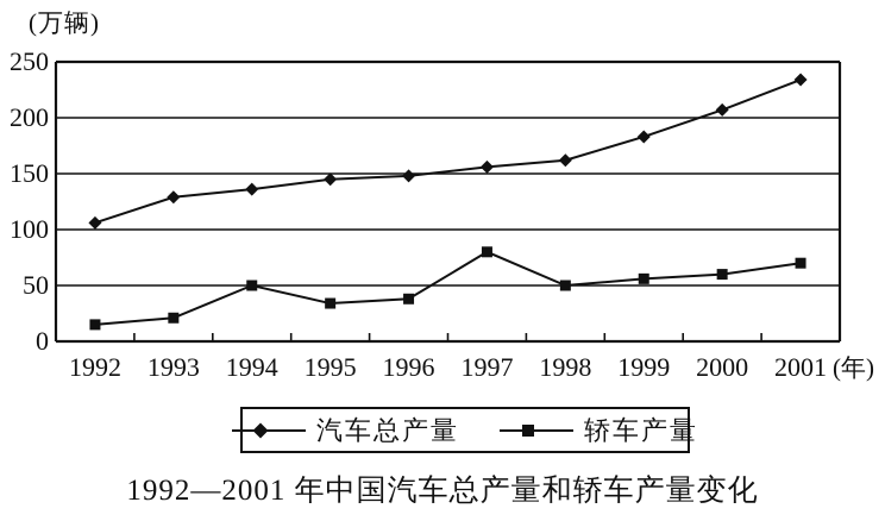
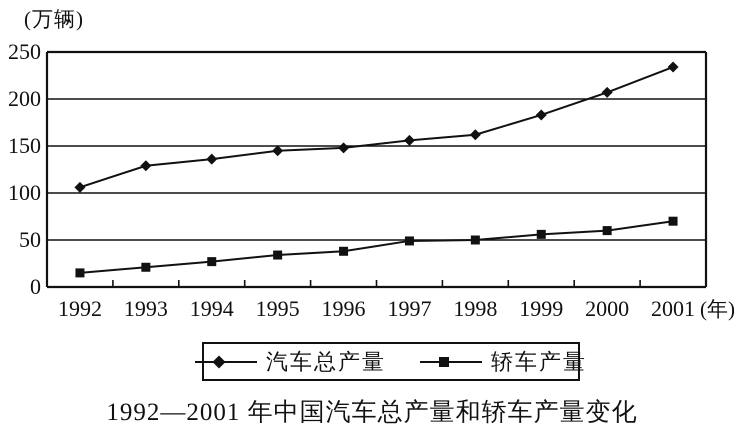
轿车产量/1994: 50 -> 30
轿车产量/1997: 80 -> 50
